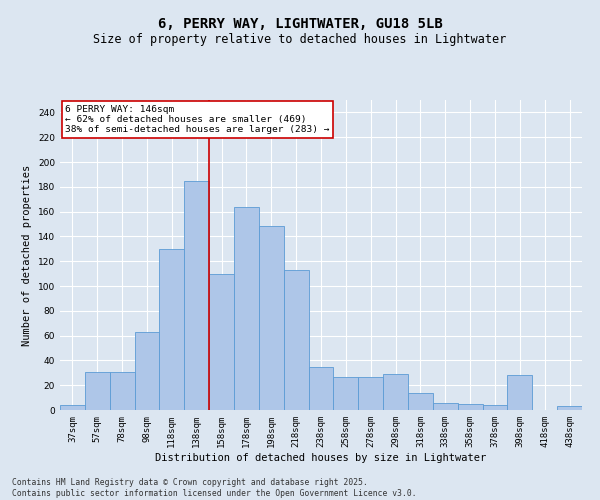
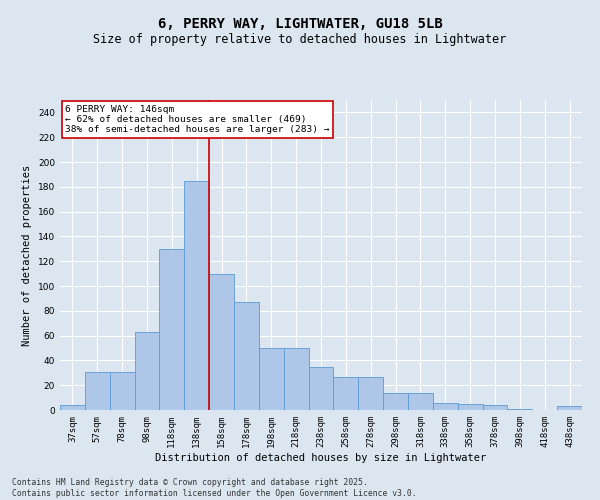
178sqm: 164 -> 87
198sqm: 148 -> 50
218sqm: 113 -> 50
298sqm: 29 -> 14
398sqm: 28 -> 1
